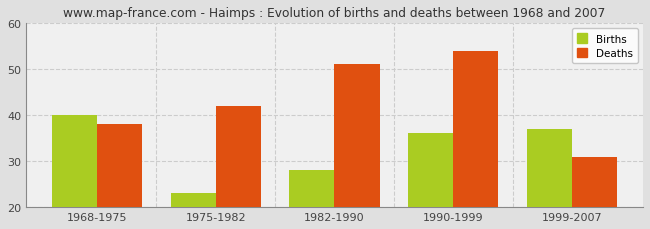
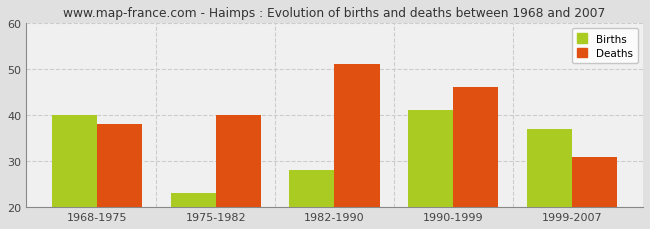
Deaths/1975-1982: 42 -> 40
Births/1990-1999: 36 -> 41
Deaths/1990-1999: 54 -> 46
